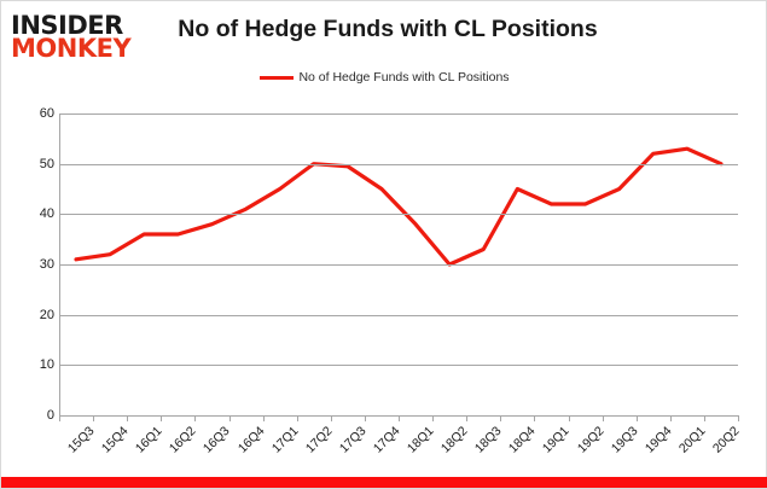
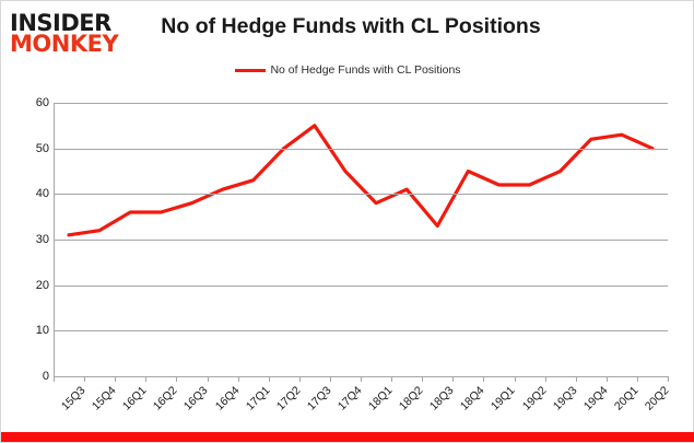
17Q1: 45 -> 43
17Q3: 50 -> 55
18Q2: 30 -> 41
